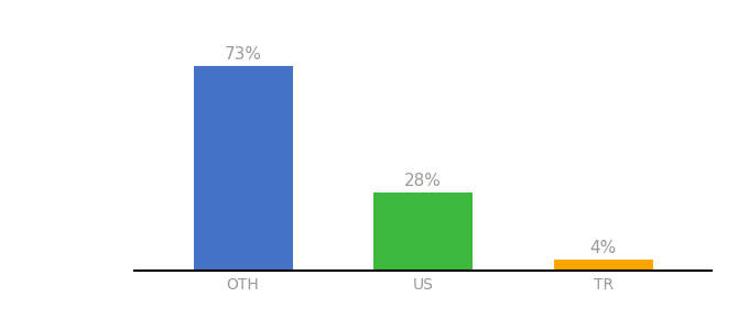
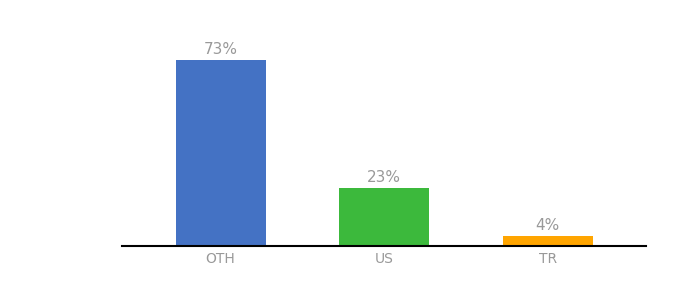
US: 28% -> 23%
